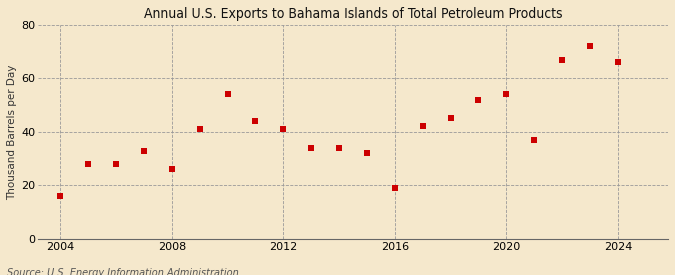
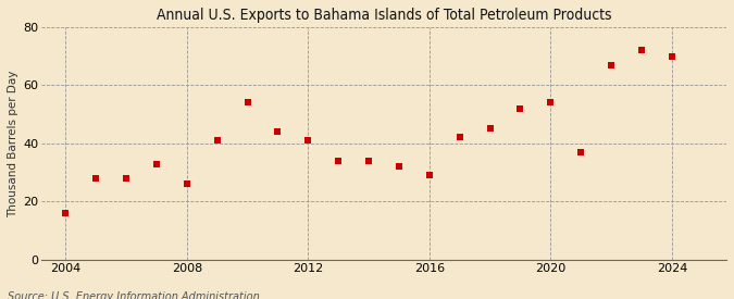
2016: 19 -> 29
2024: 66 -> 70
